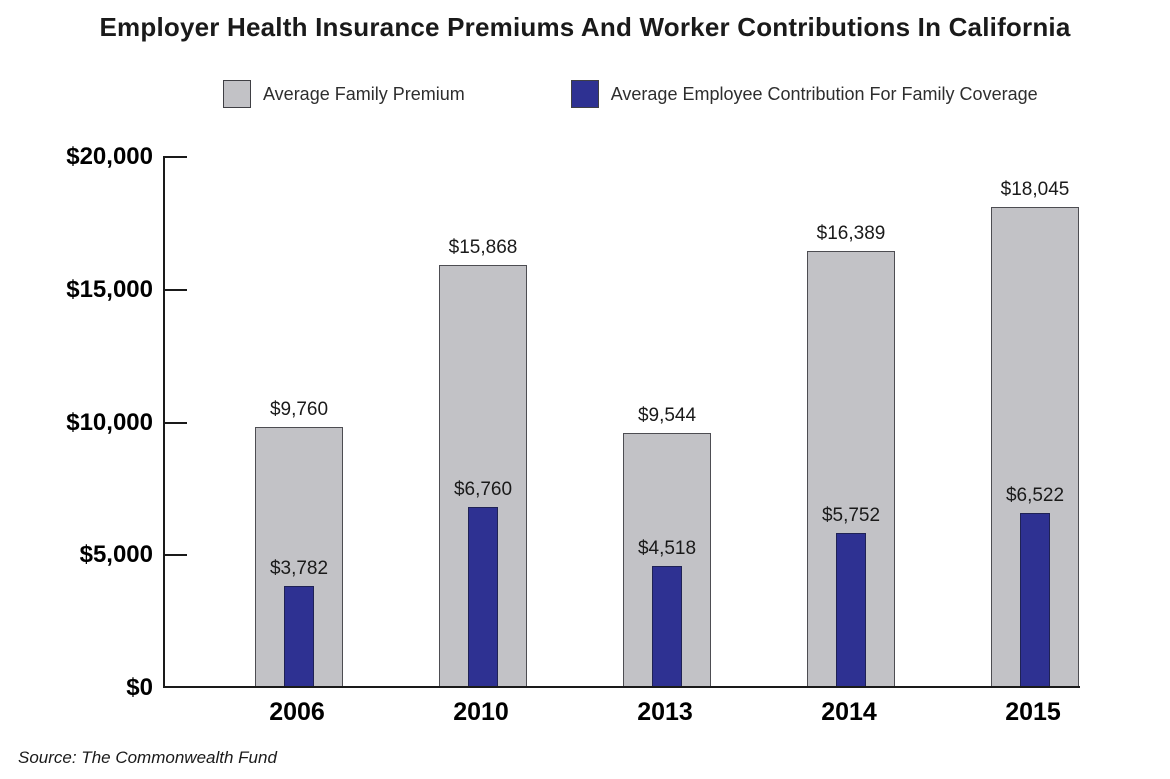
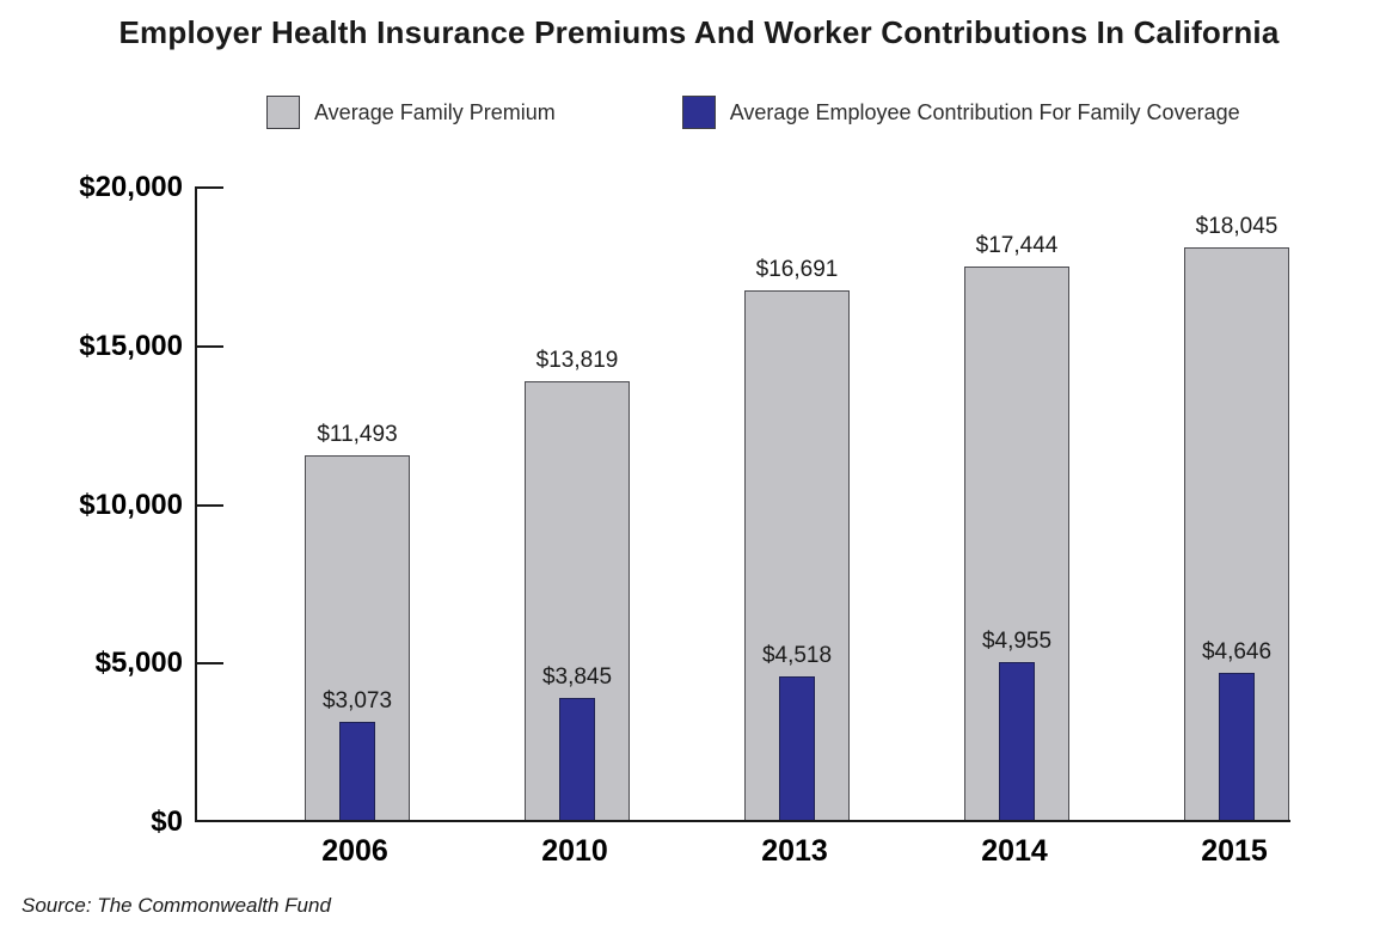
Average Family Premium/2006: $9,760 -> $11,493
Average Employee Contribution For Family Coverage/2006: $3,782 -> $3,073
Average Family Premium/2010: $15,868 -> $13,819
Average Employee Contribution For Family Coverage/2010: $6,760 -> $3,845
Average Family Premium/2013: $9,544 -> $16,691
Average Family Premium/2014: $16,389 -> $17,444
Average Employee Contribution For Family Coverage/2014: $5,752 -> $4,955
Average Employee Contribution For Family Coverage/2015: $6,522 -> $4,646
